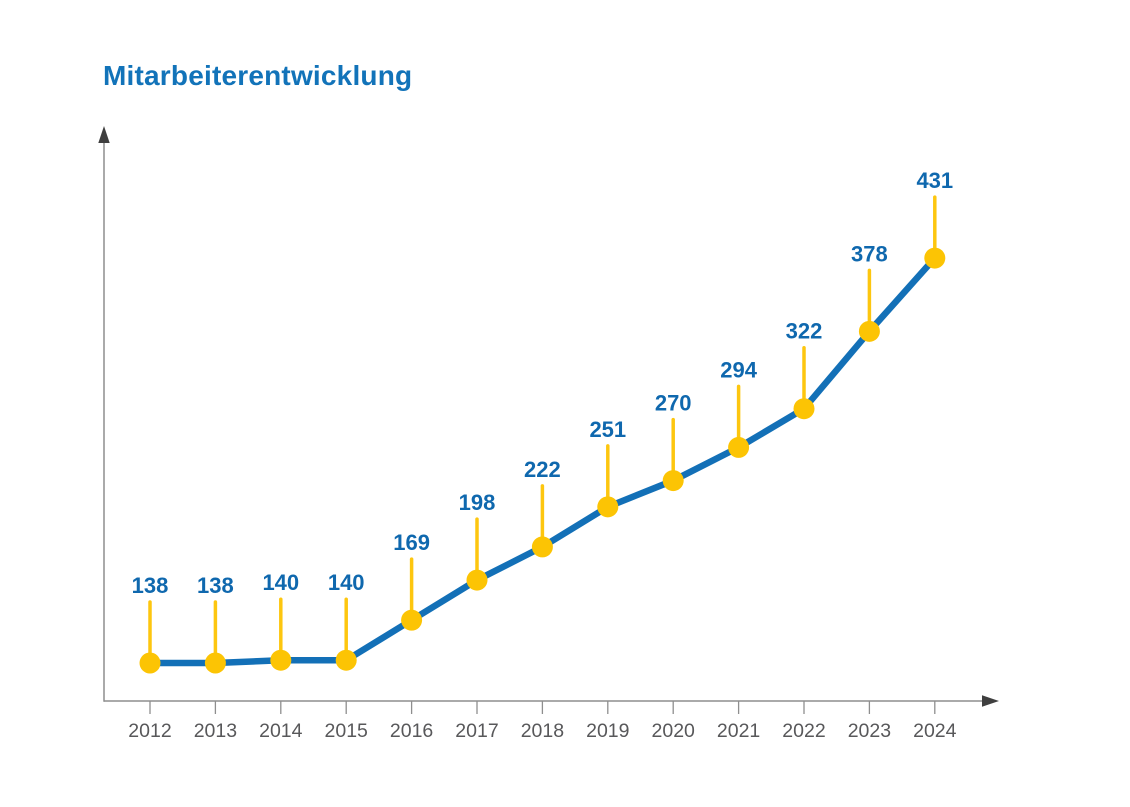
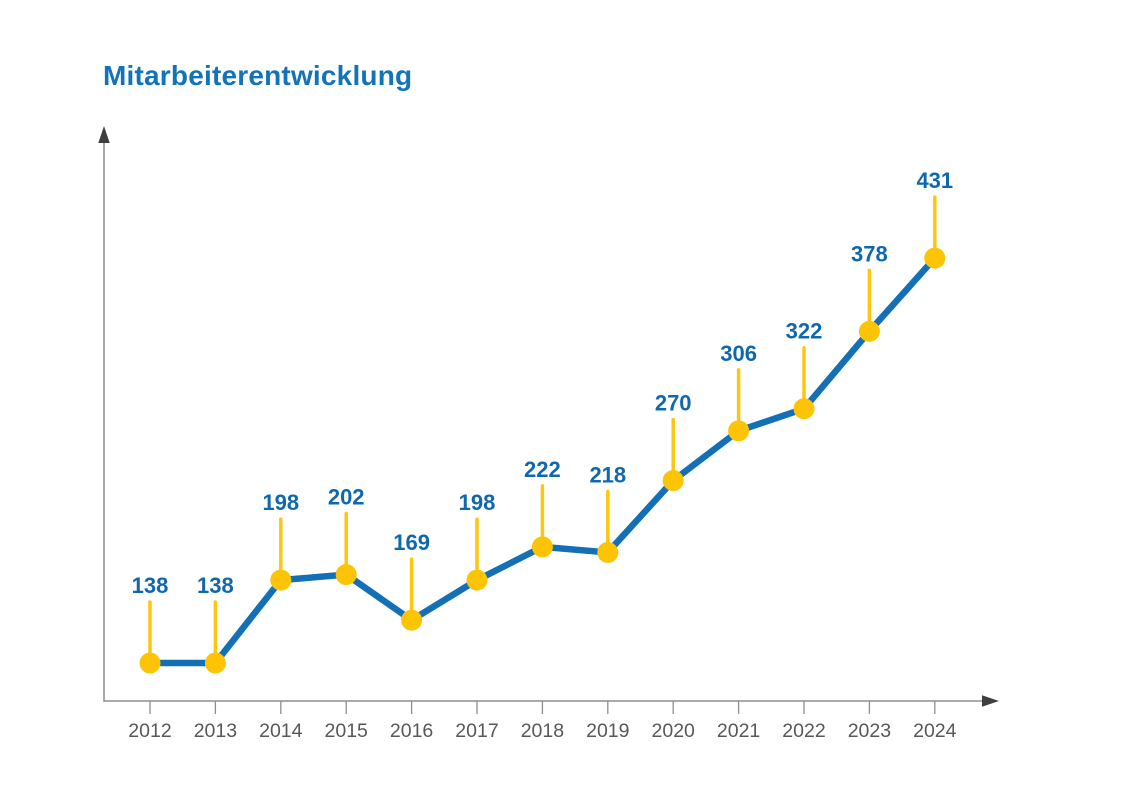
2014: 140 -> 198
2015: 140 -> 202
2019: 251 -> 218
2021: 294 -> 306
